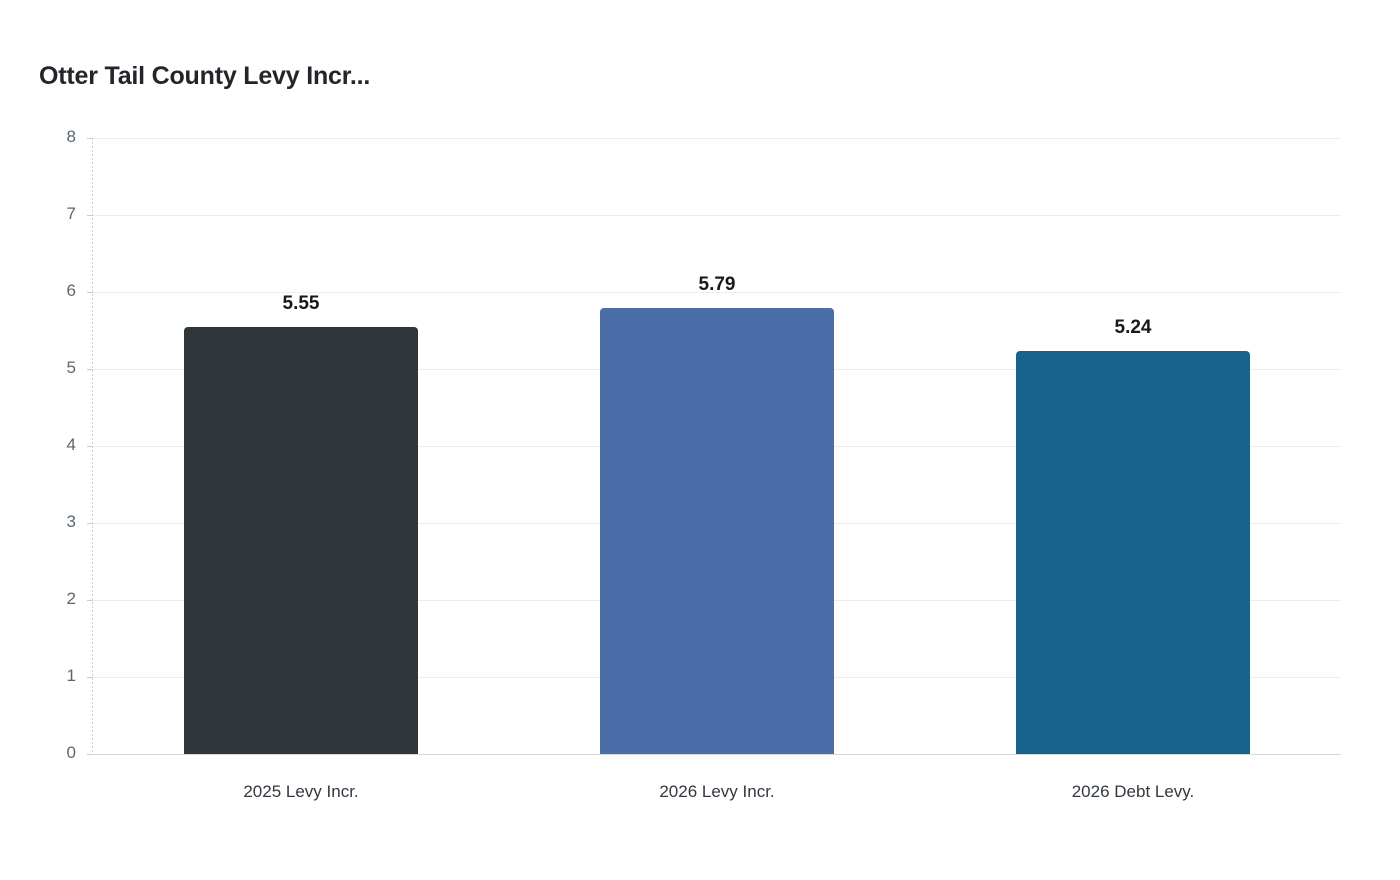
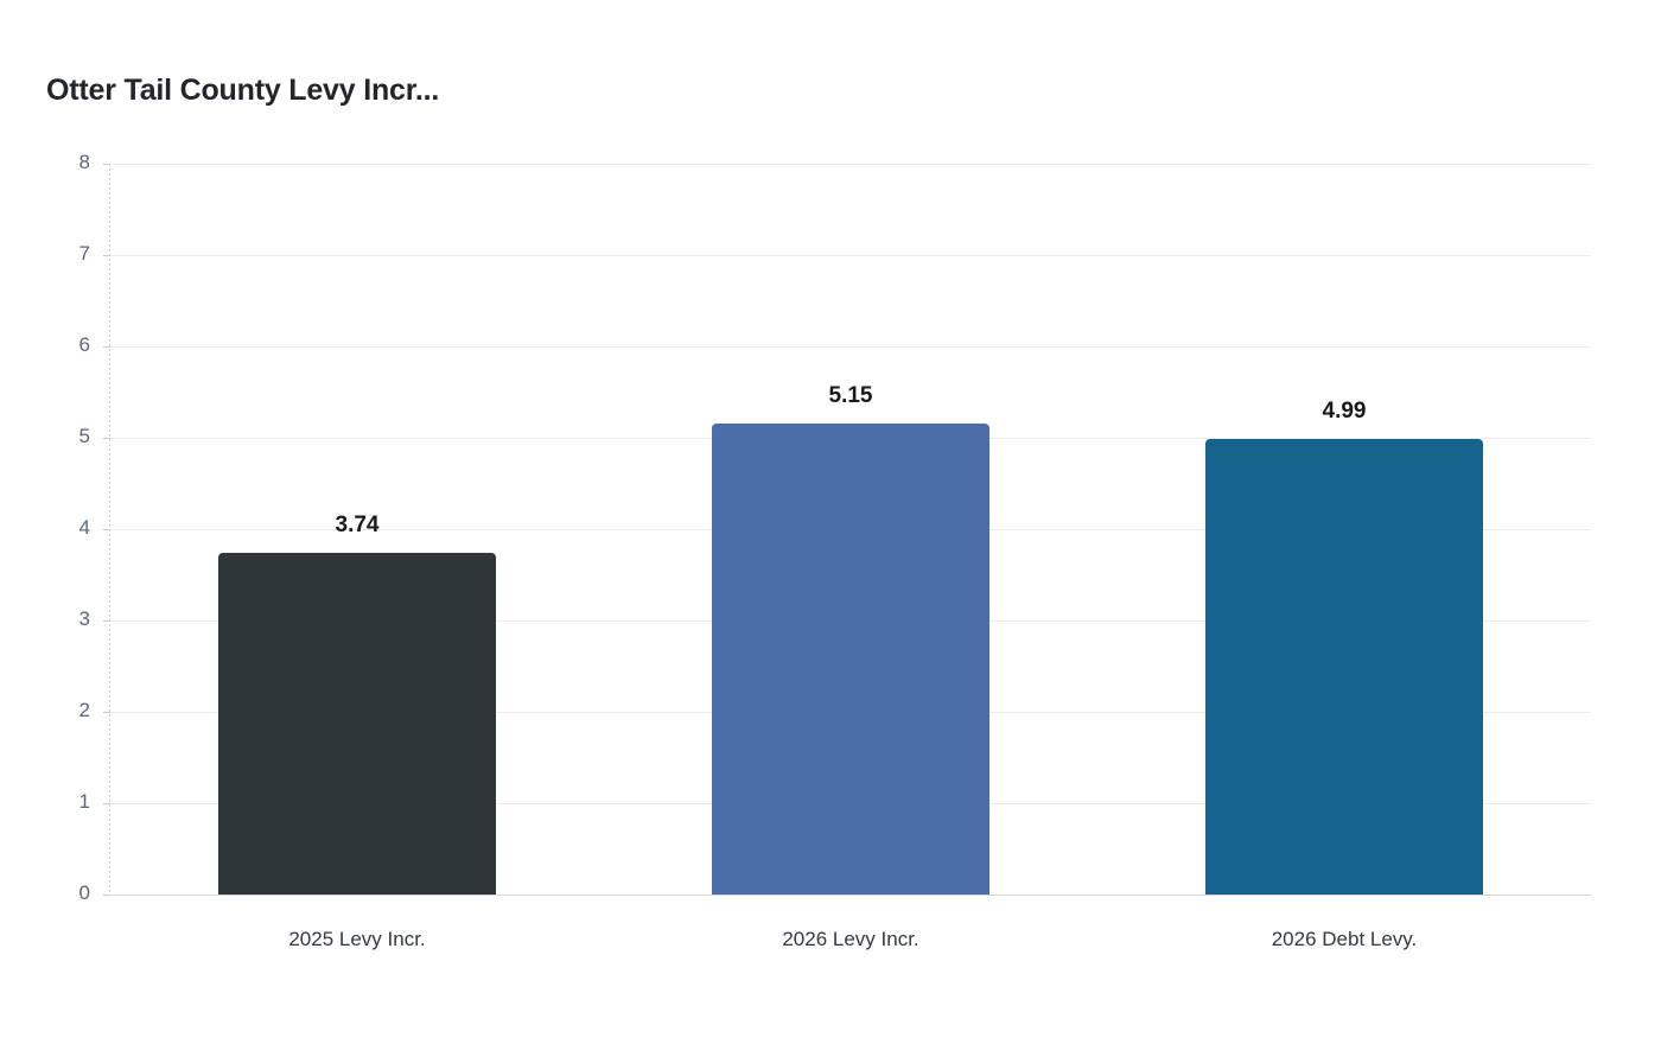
2025 Levy Incr.: 5.55 -> 3.74
2026 Levy Incr.: 5.79 -> 5.15
2026 Debt Levy.: 5.24 -> 4.99
